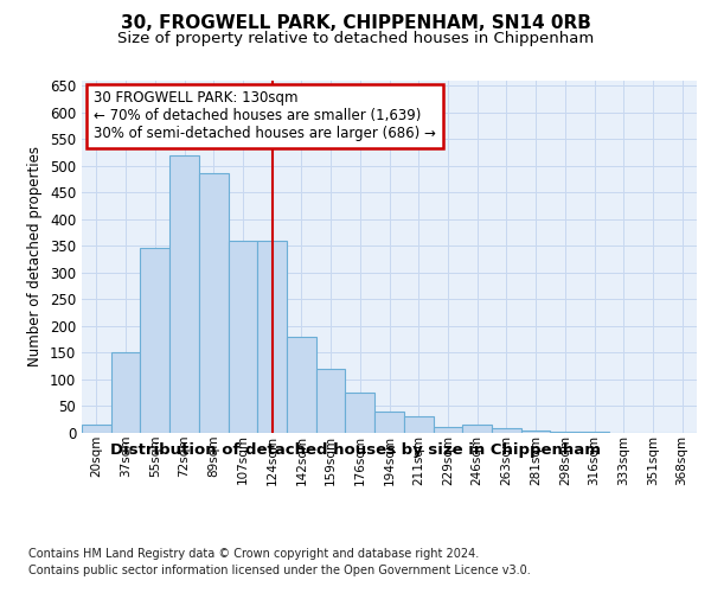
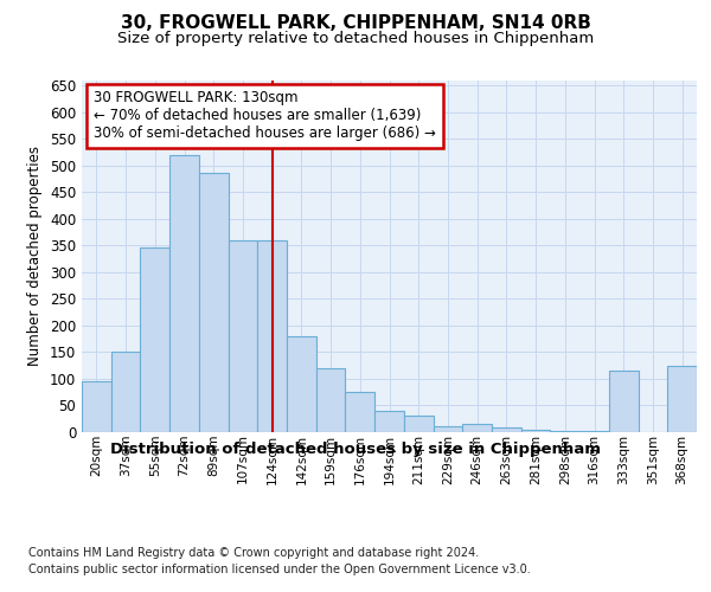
20sqm: 15 -> 95
333sqm: 1 -> 115
368sqm: 1 -> 125
